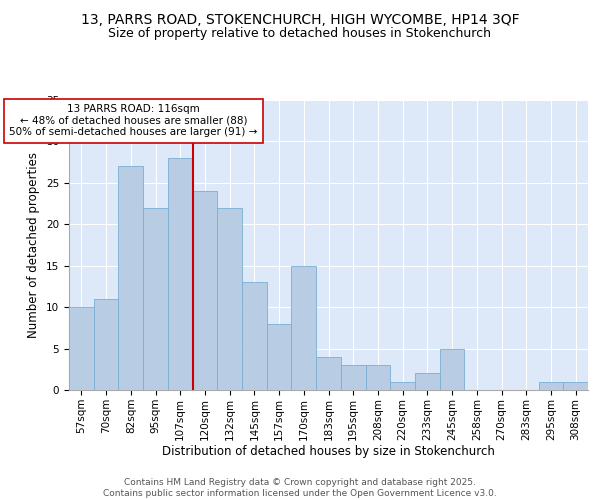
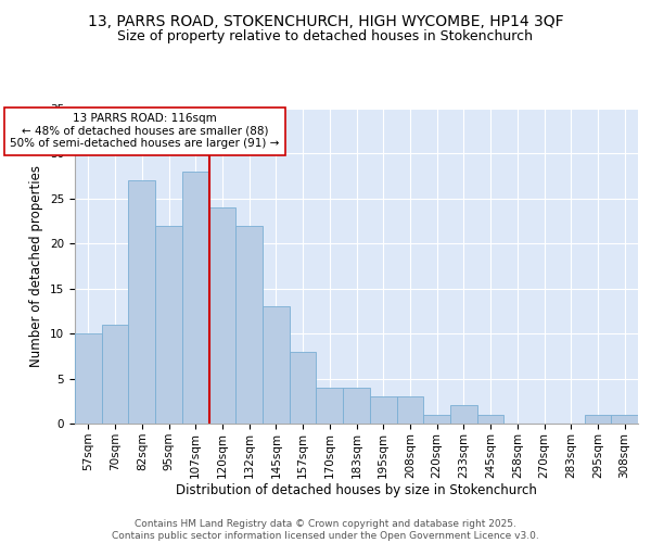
170sqm: 15 -> 4
245sqm: 5 -> 1
